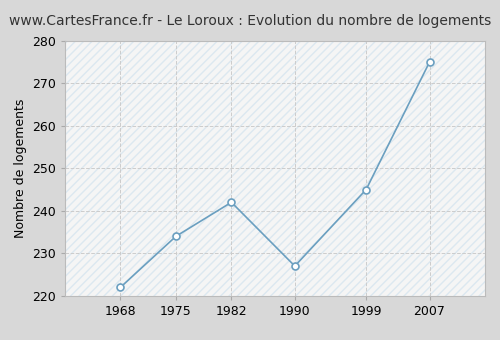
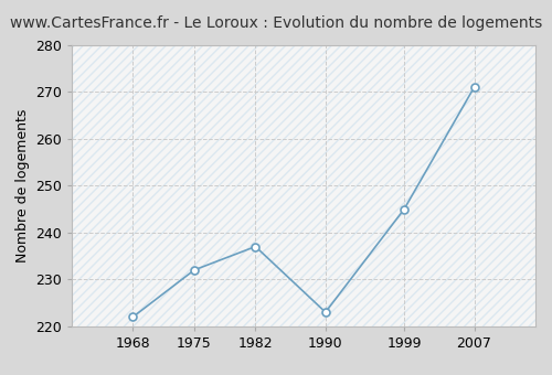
1975: 234 -> 232
1982: 242 -> 237
1990: 227 -> 223
2007: 275 -> 271
